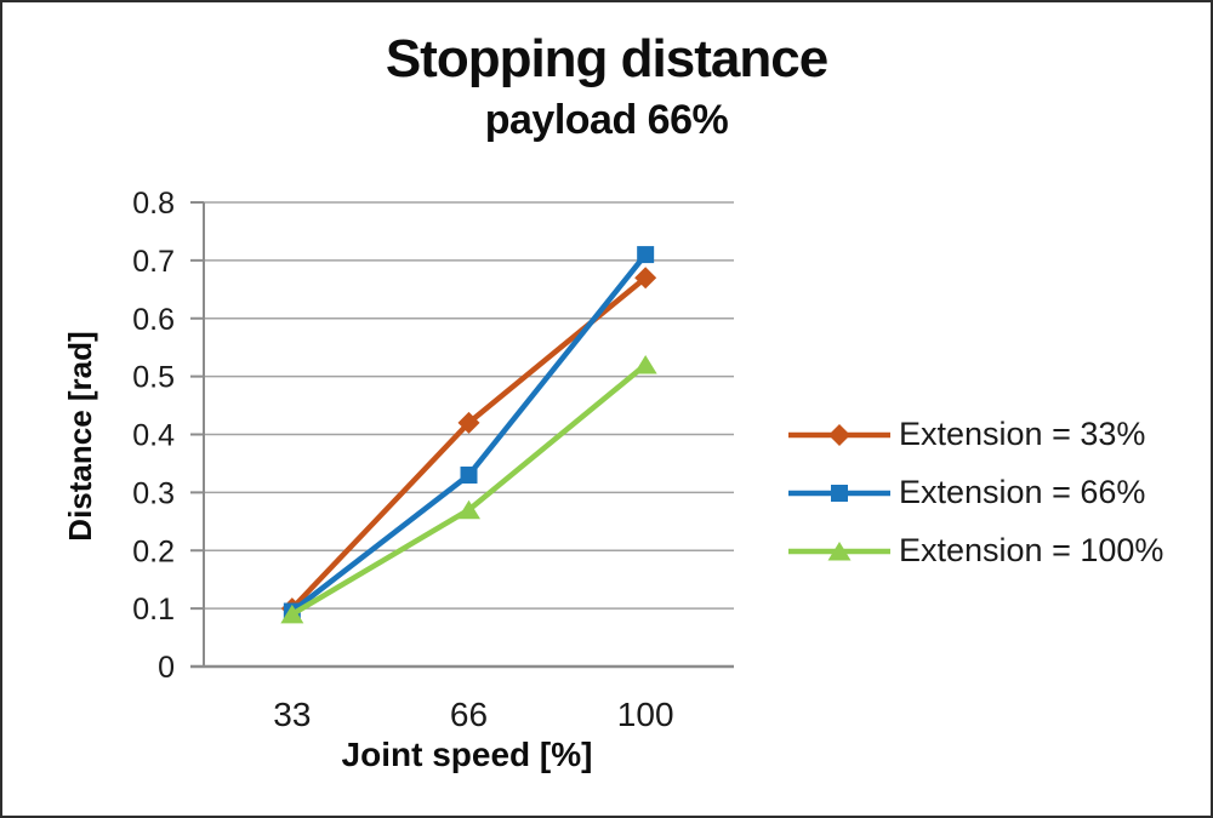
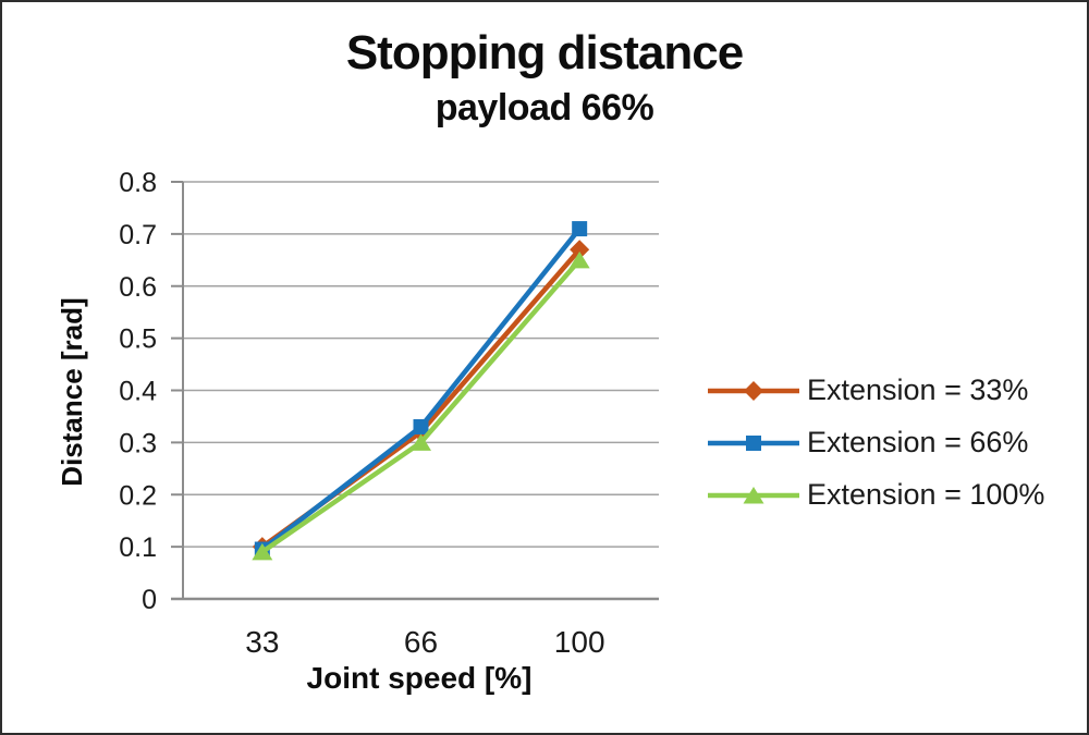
Extension = 33%/66: 0.42 -> 0.32
Extension = 100%/66: 0.27 -> 0.30
Extension = 100%/100: 0.52 -> 0.65
